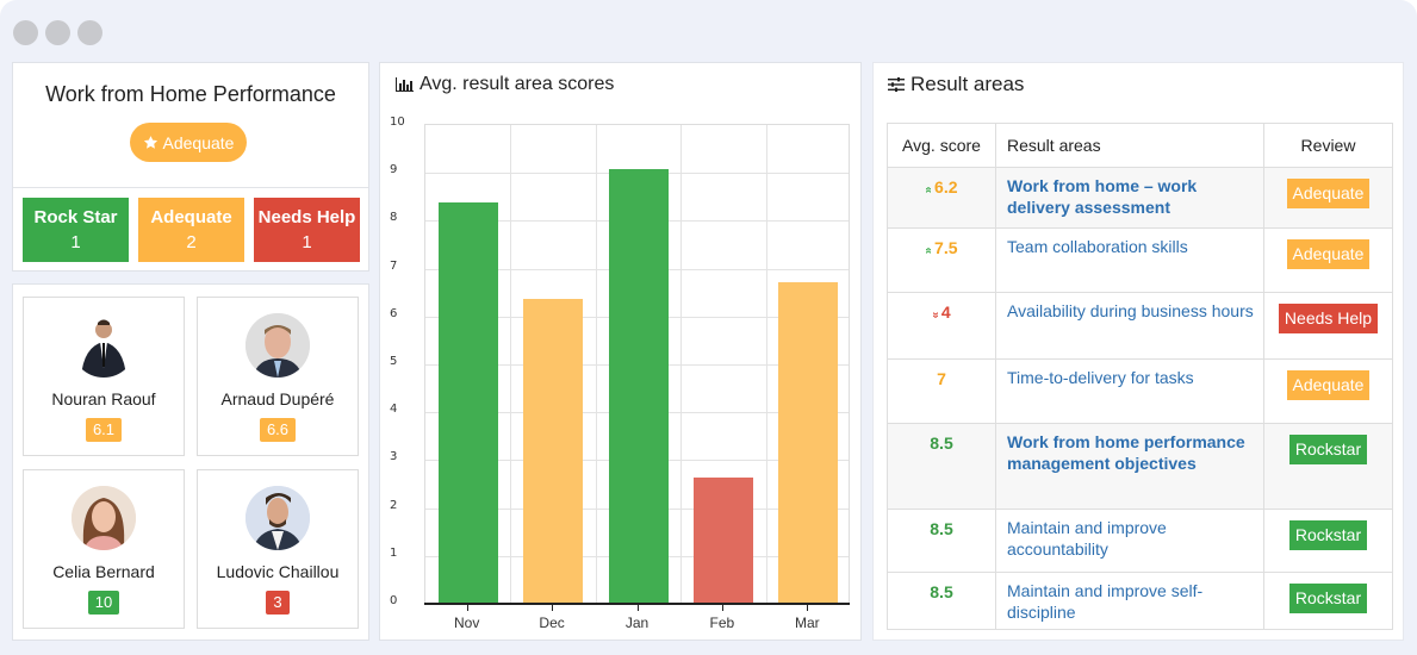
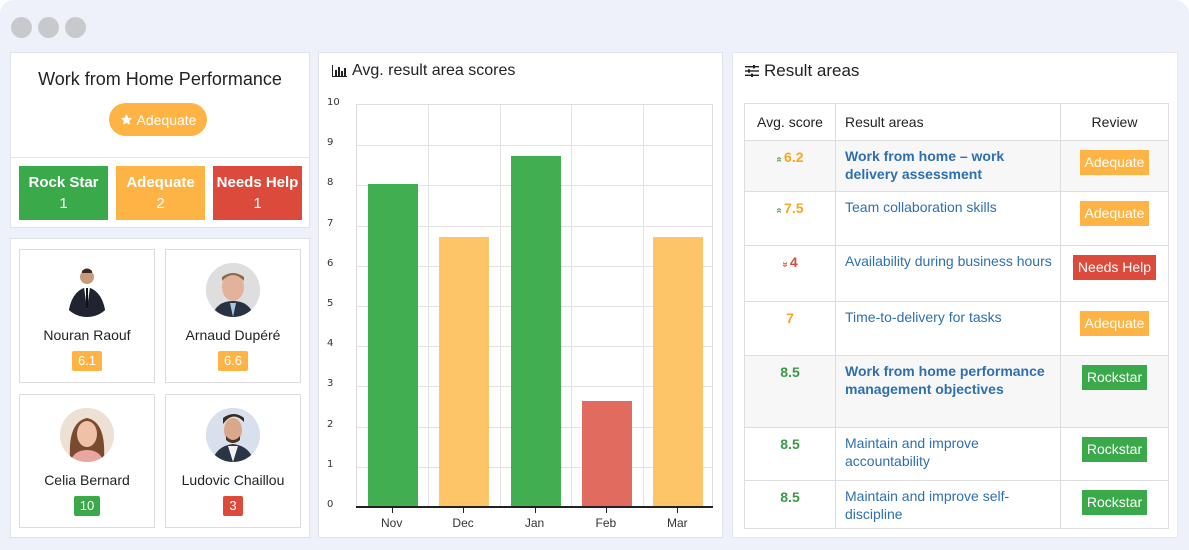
Nov: 8.3 -> 8.0
Dec: 6.3 -> 6.7
Jan: 9.1 -> 8.7
